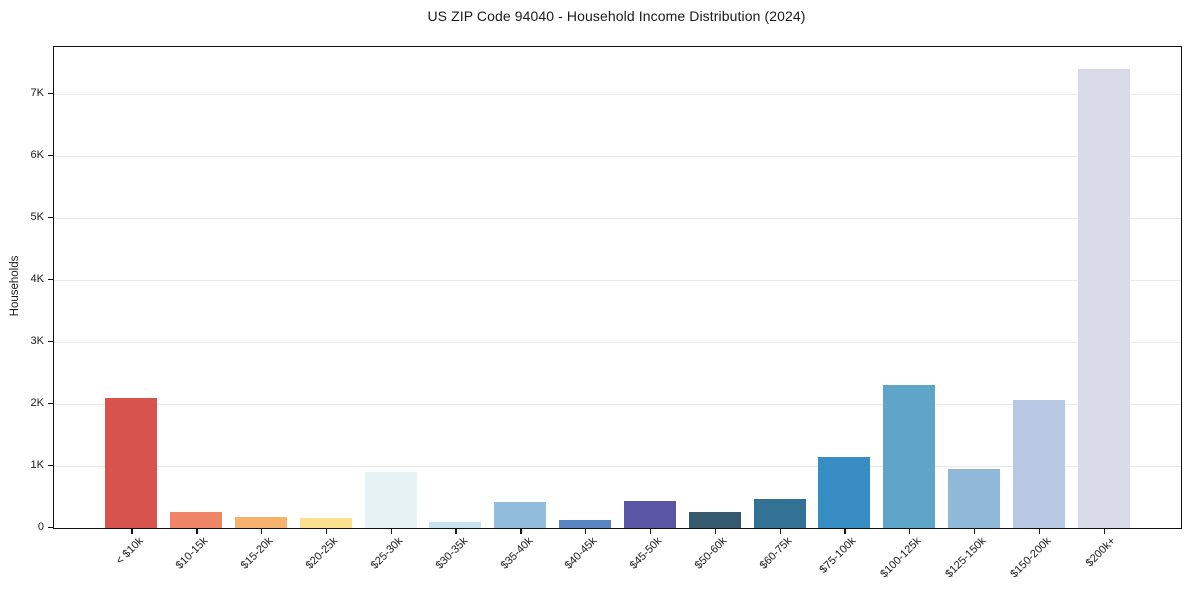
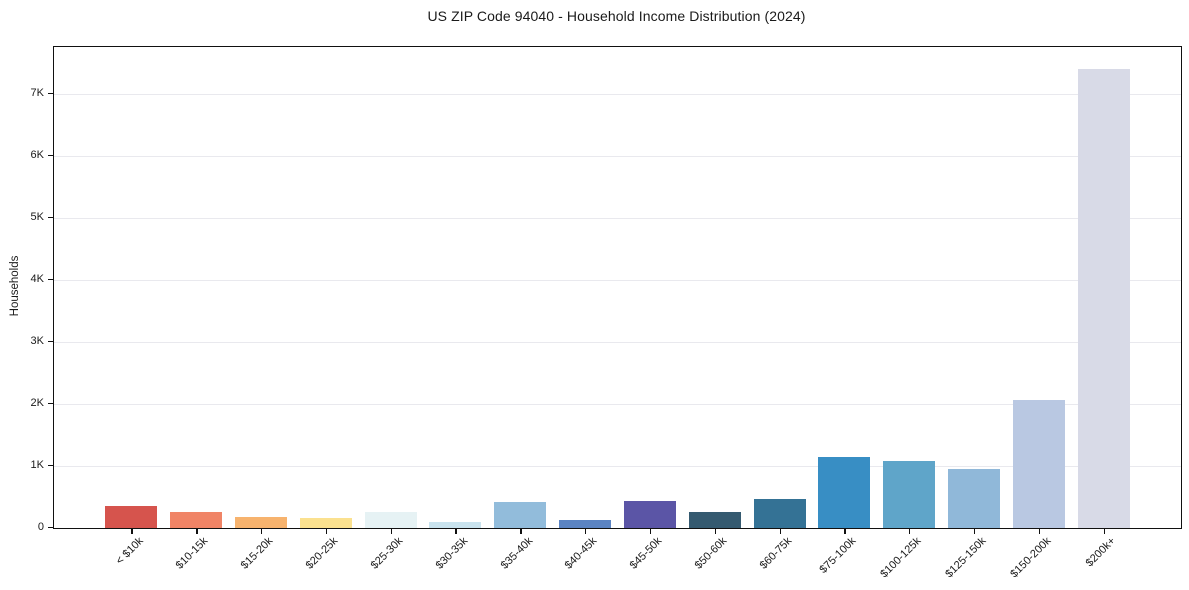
< $10k: 2.1K -> 0.4K
$25-30k: 0.9K -> 0.3K
$100-125k: 2.3K -> 1.1K
